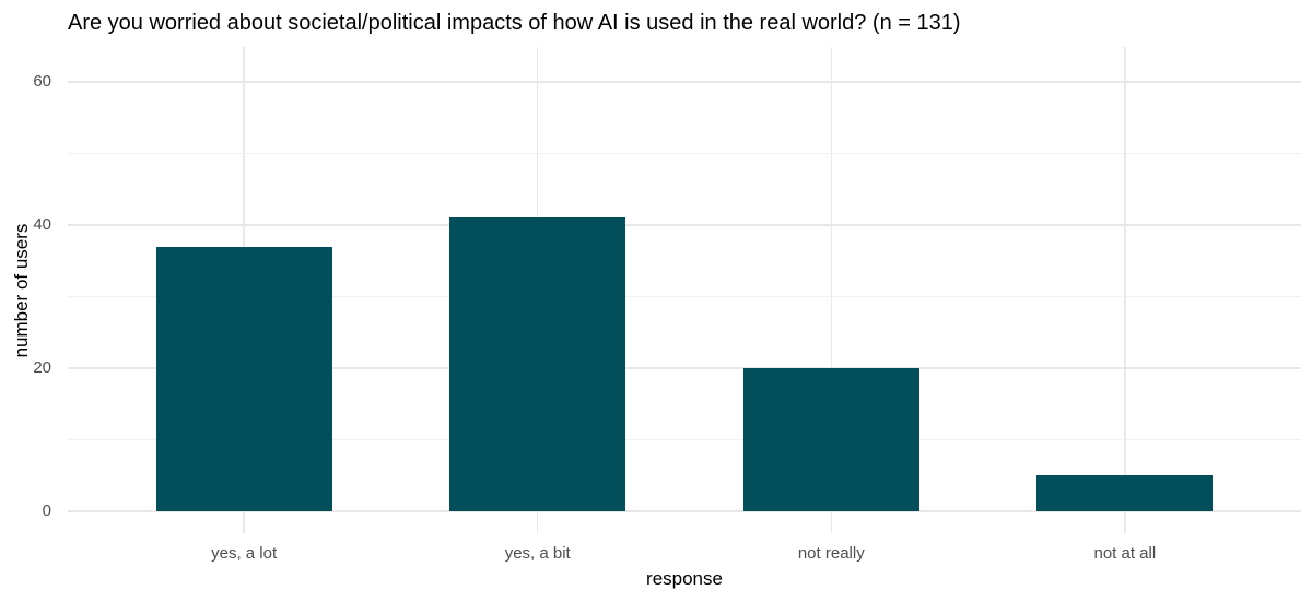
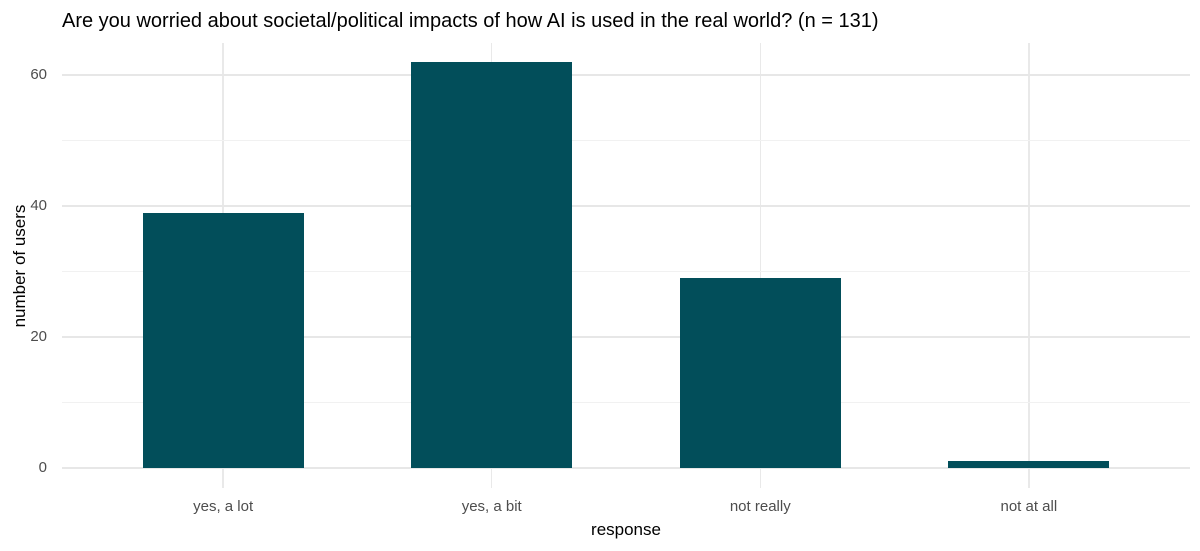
yes, a lot: 37 -> 39
yes, a bit: 41 -> 62
not really: 20 -> 29
not at all: 5 -> 1
